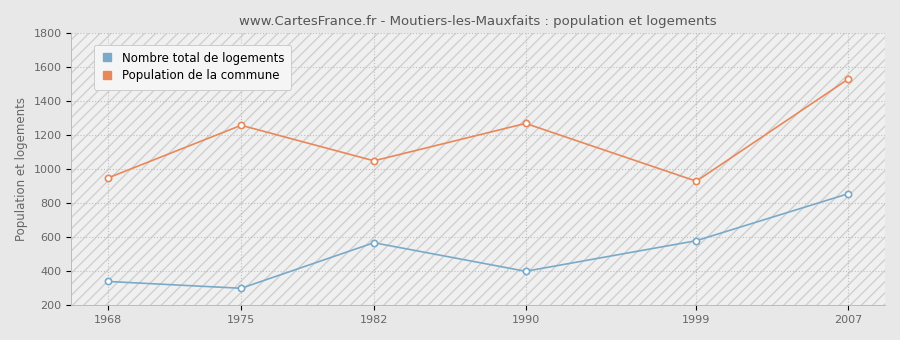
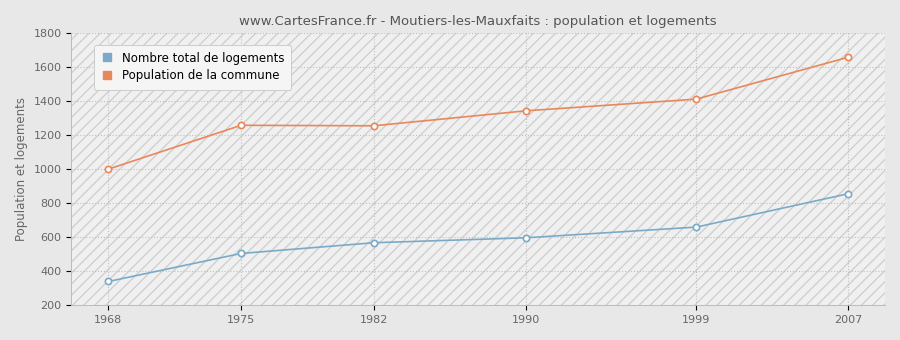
Population de la commune/1968: 950 -> 1000
Nombre total de logements/1975: 300 -> 500
Population de la commune/1982: 1050 -> 1260
Nombre total de logements/1990: 400 -> 600
Population de la commune/1990: 1270 -> 1340
Nombre total de logements/1999: 580 -> 660
Population de la commune/1999: 930 -> 1410
Population de la commune/2007: 1530 -> 1660
